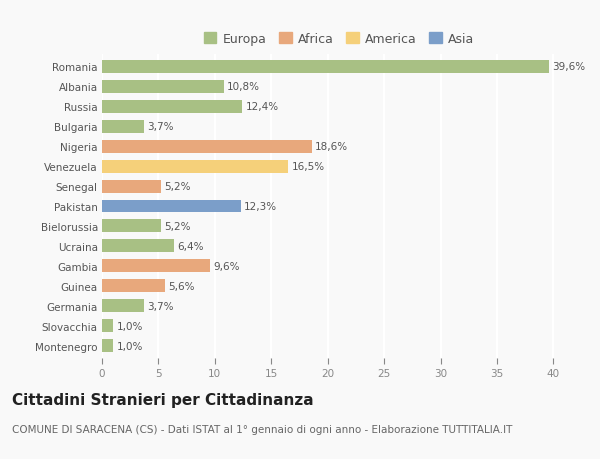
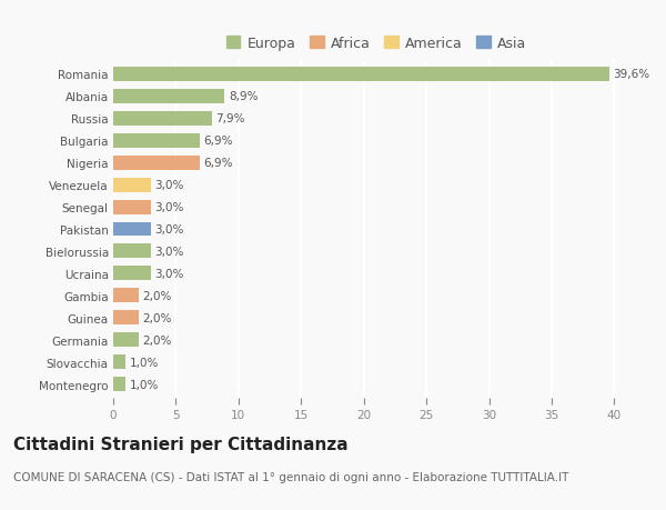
Albania: 10,8% -> 8,9%
Russia: 12,4% -> 7,9%
Bulgaria: 3,7% -> 6,9%
Nigeria: 18,6% -> 6,9%
Venezuela: 16,5% -> 3,0%
Senegal: 5,2% -> 3,0%
Pakistan: 12,3% -> 3,0%
Bielorussia: 5,2% -> 3,0%
Ucraina: 6,4% -> 3,0%
Gambia: 9,6% -> 2,0%
Guinea: 5,6% -> 2,0%
Germania: 3,7% -> 2,0%
